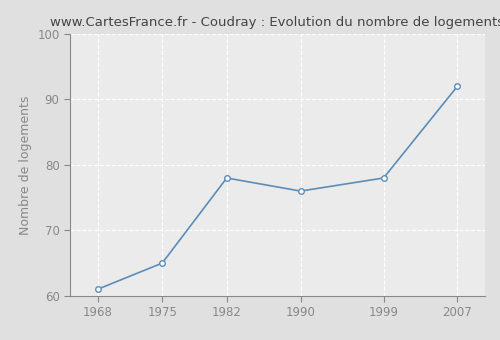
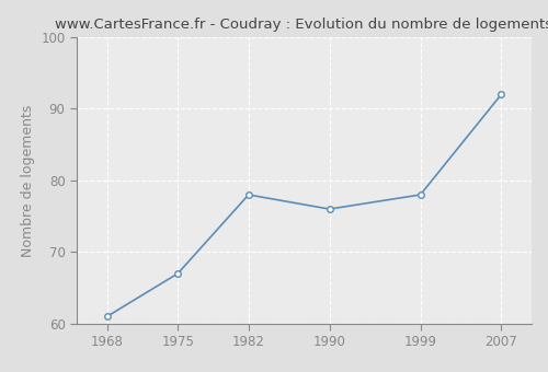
1975: 65 -> 67
